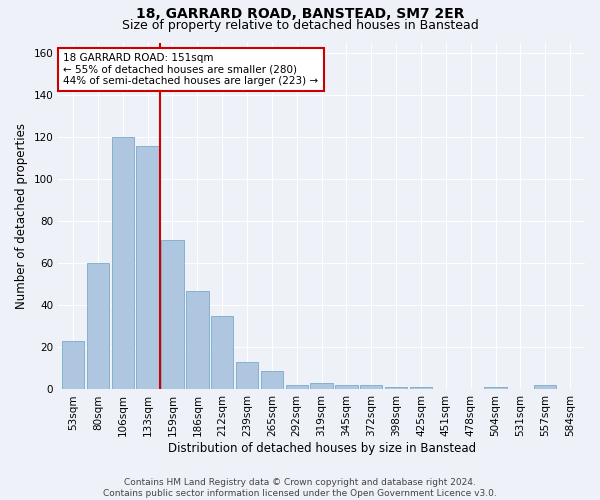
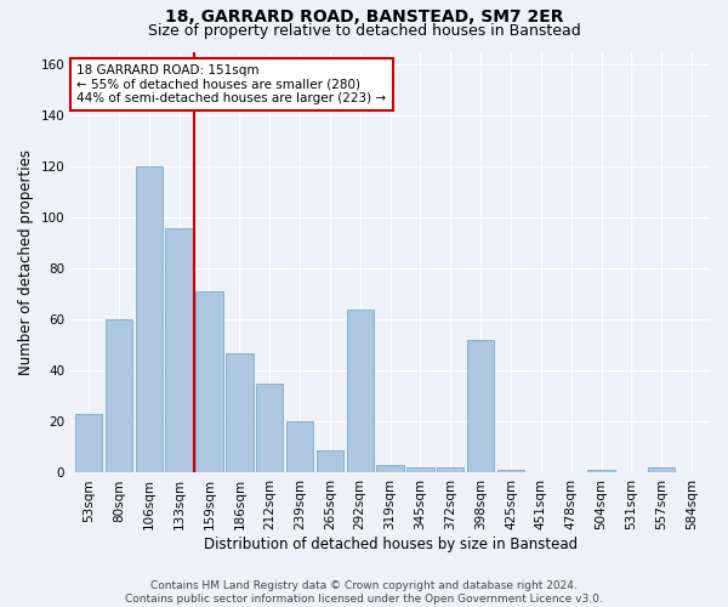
133sqm: 116 -> 96
239sqm: 13 -> 20
292sqm: 2 -> 64
398sqm: 1 -> 52
